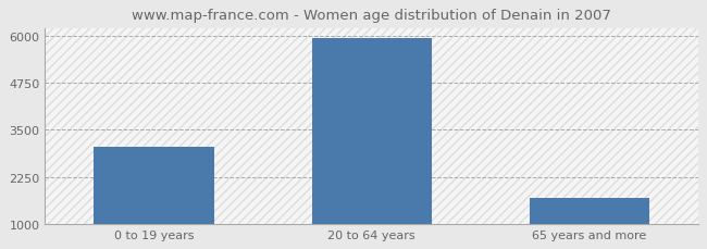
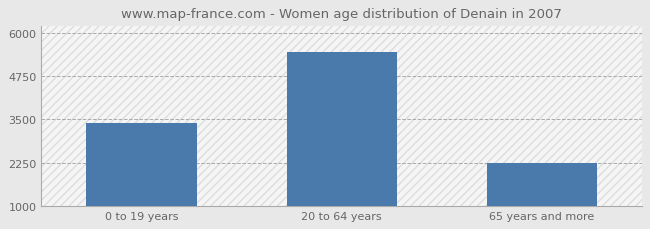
0 to 19 years: 3050 -> 3400
20 to 64 years: 5920 -> 5450
65 years and more: 1700 -> 2250
